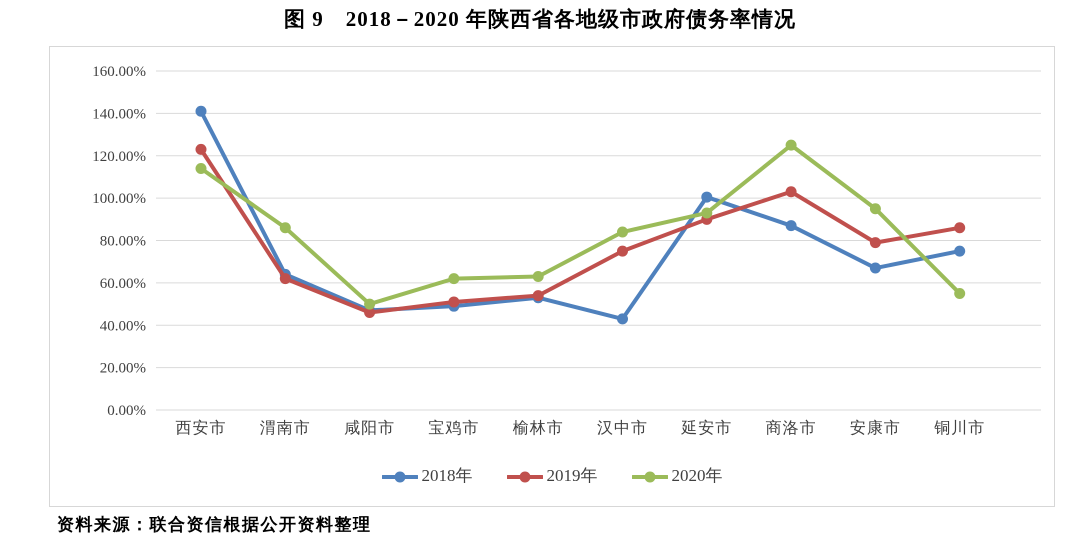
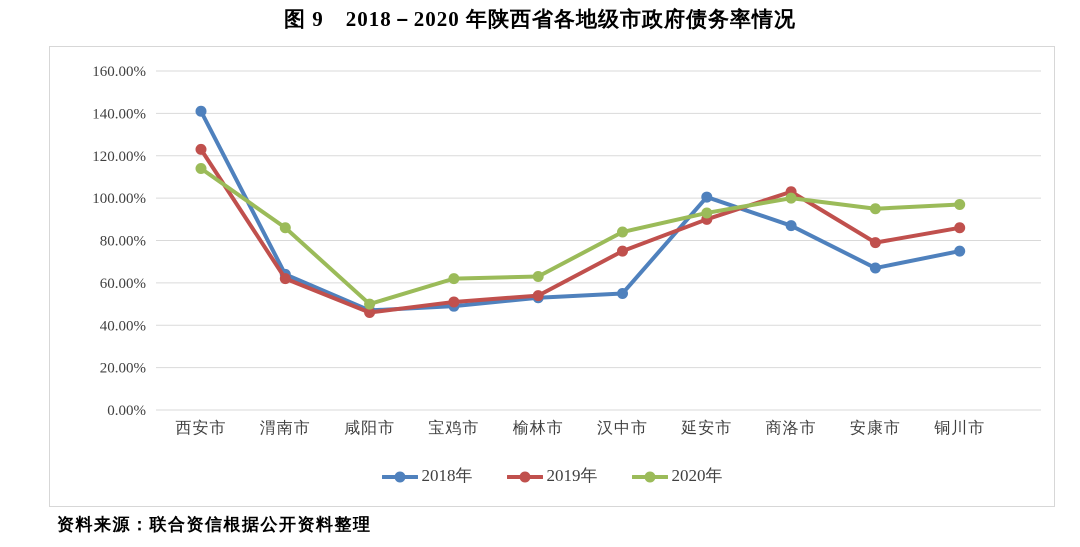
2018年/汉中市: 43% -> 55%
2020年/商洛市: 125% -> 100%
2020年/铜川市: 55% -> 97%
